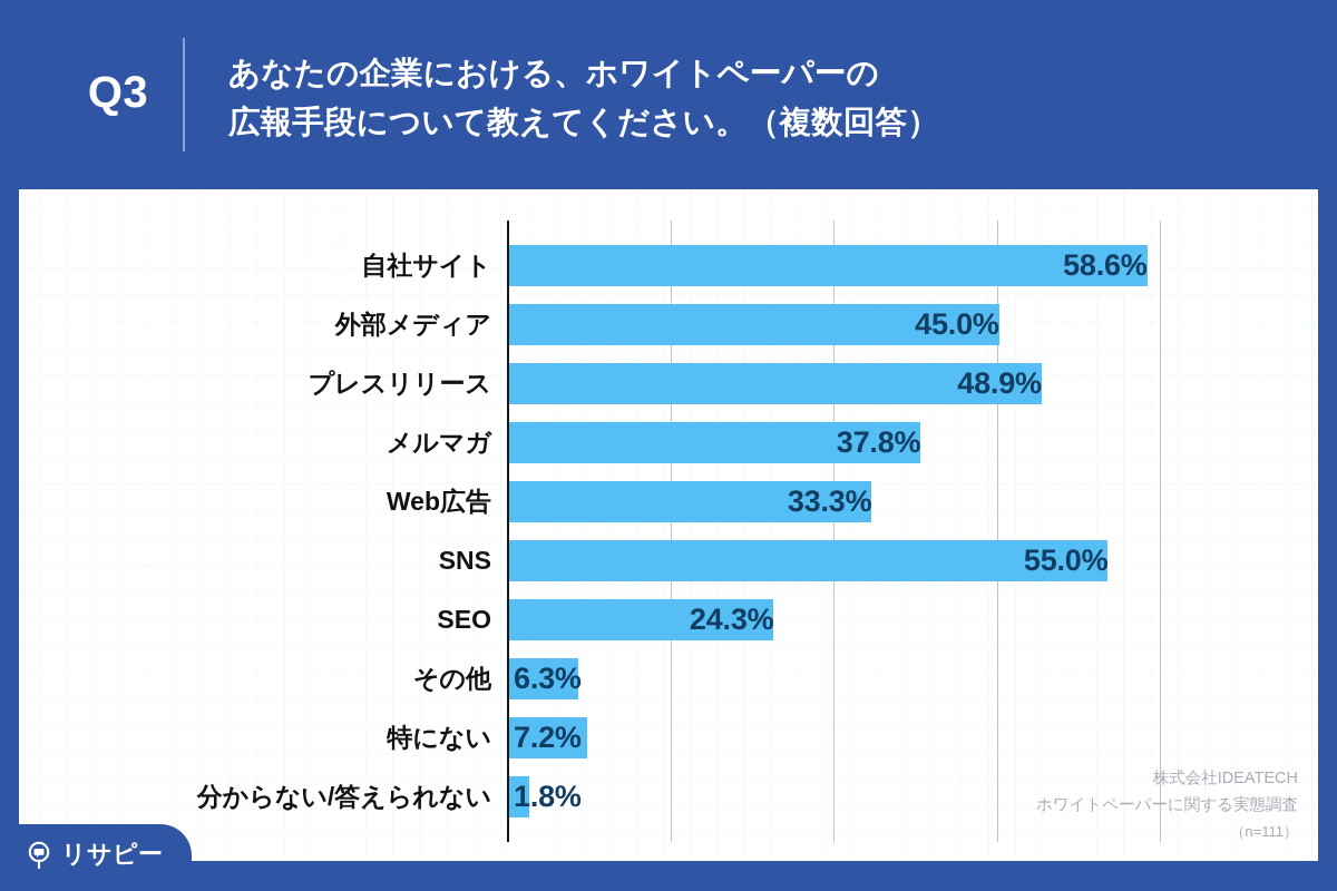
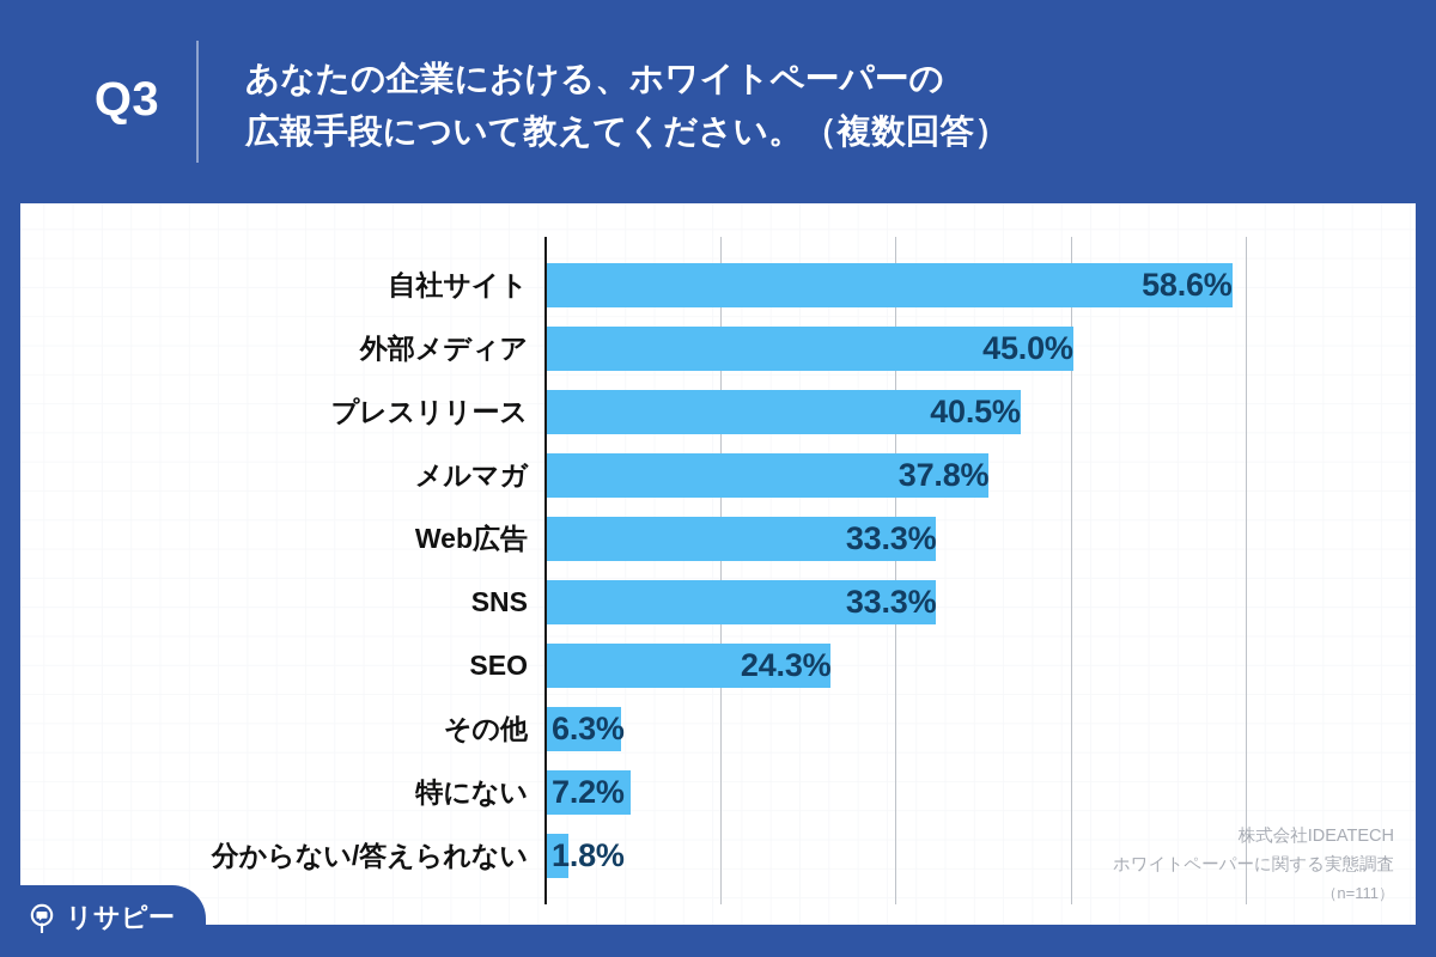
プレスリリース: 48.9% -> 40.5%
SNS: 55.0% -> 33.3%
